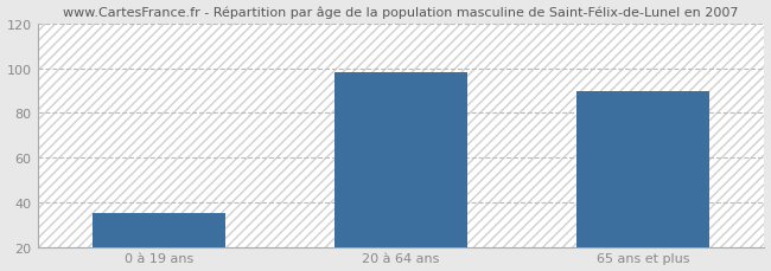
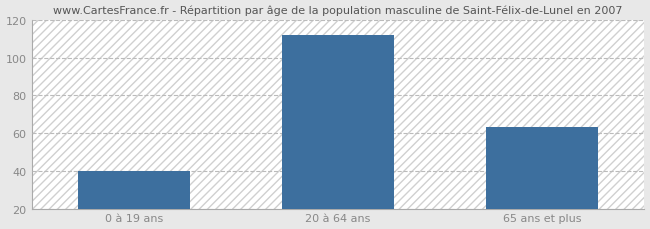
0 à 19 ans: 35 -> 40
20 à 64 ans: 98 -> 112
65 ans et plus: 90 -> 63
